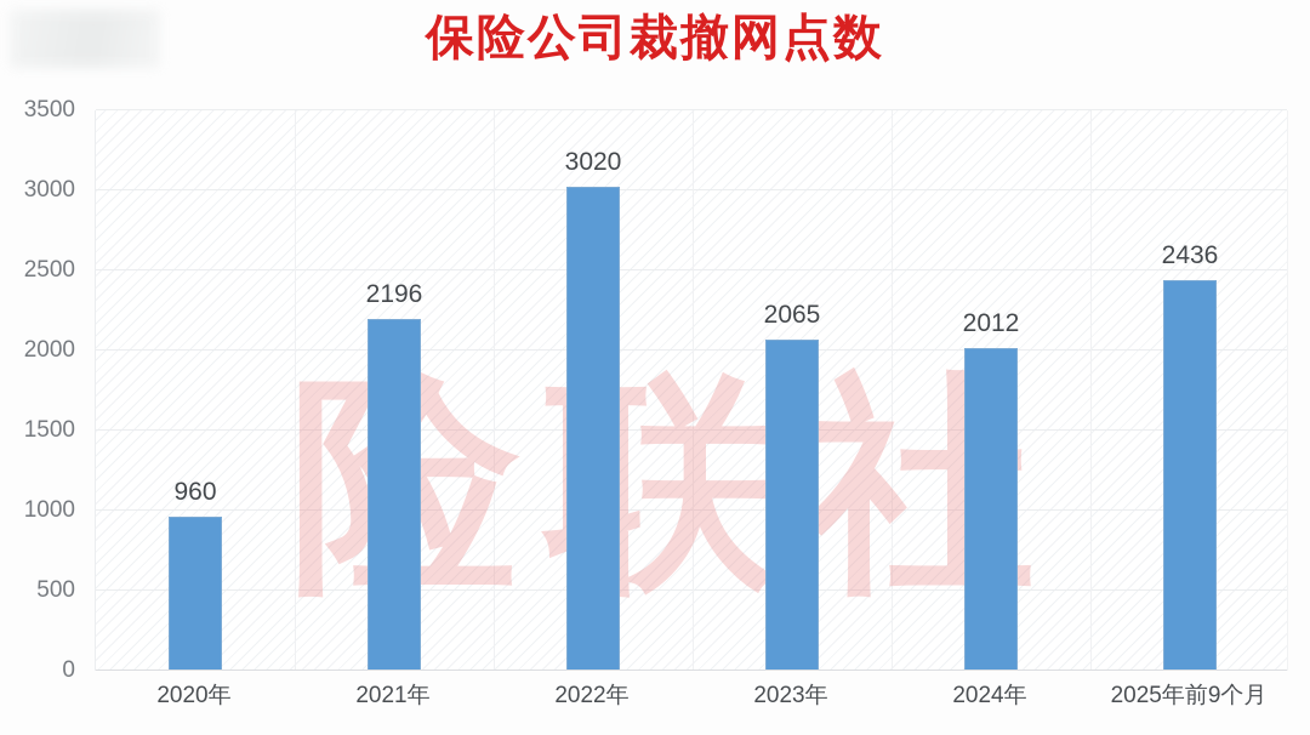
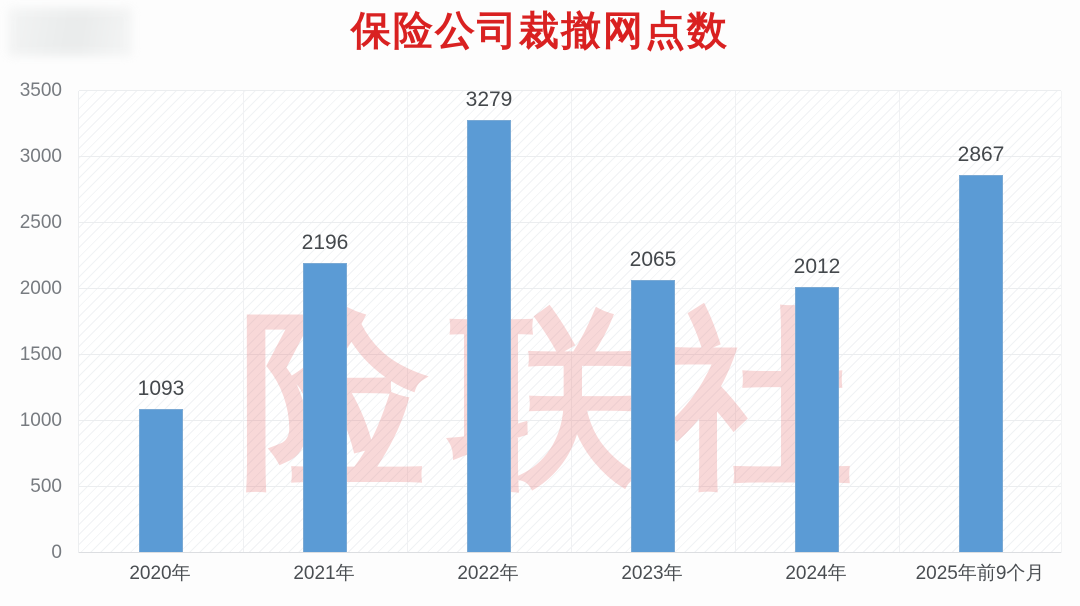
2020年: 960 -> 1093
2022年: 3020 -> 3279
2025年前9个月: 2436 -> 2867
